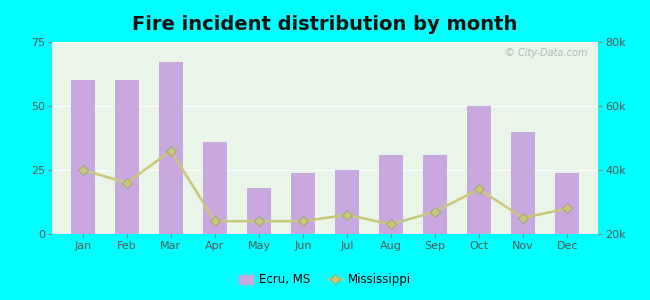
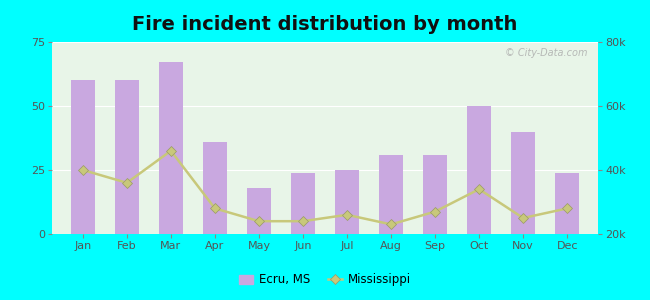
Mississippi/Apr: 24k -> 28k
